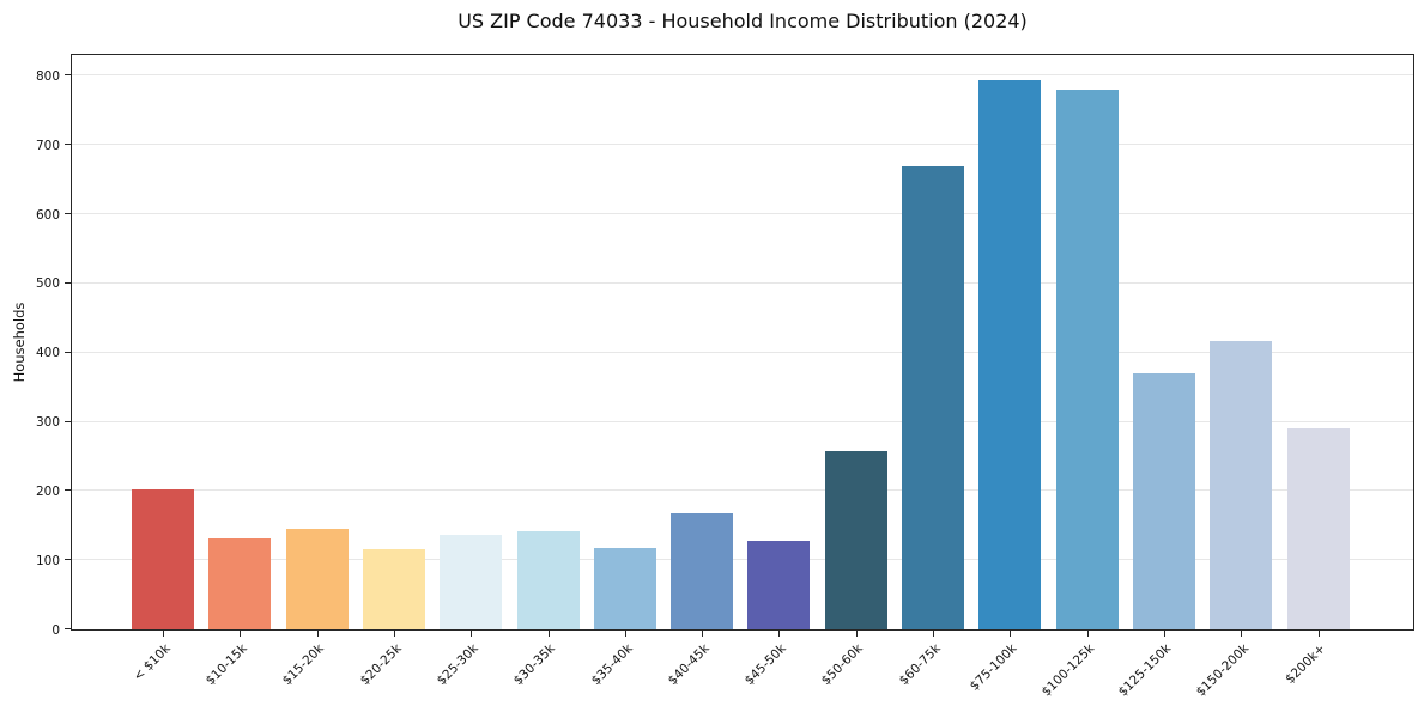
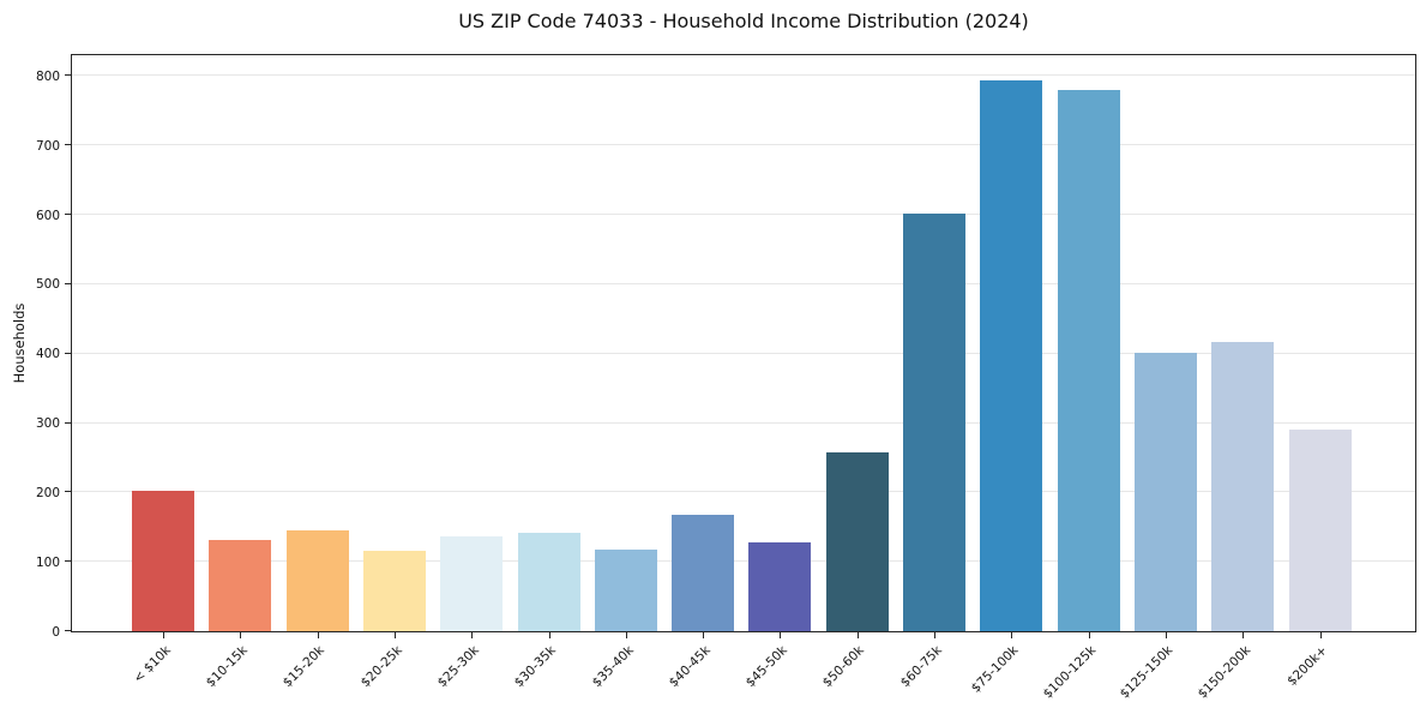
$60-75k: 670 -> 600
$125-150k: 370 -> 400
